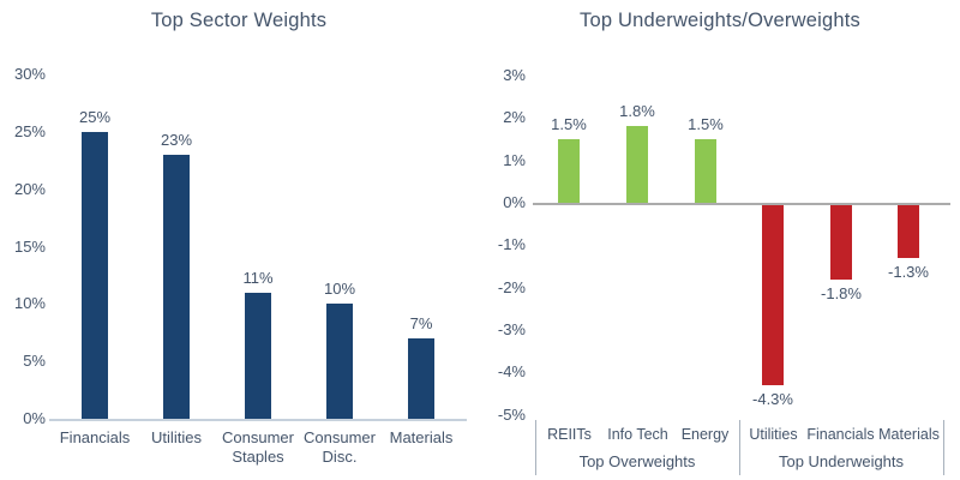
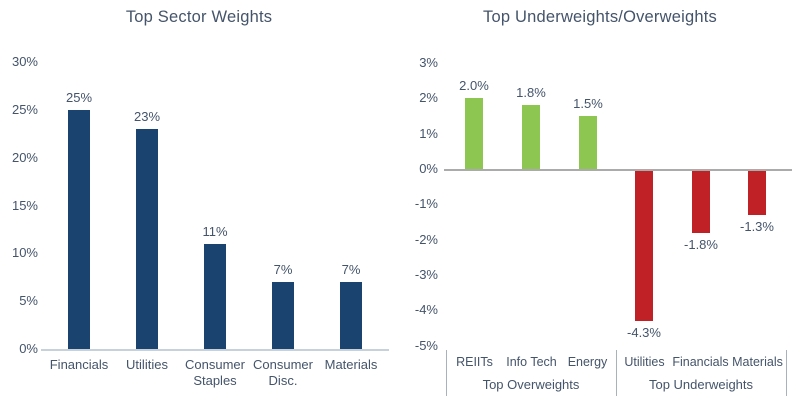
Top Sector Weights/Consumer Disc.: 10% -> 7%
Top Underweights/Overweights/REIITs: 1.5% -> 2.0%
